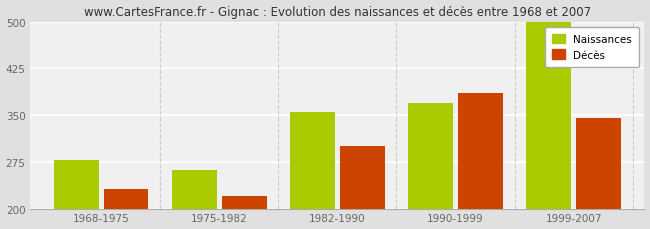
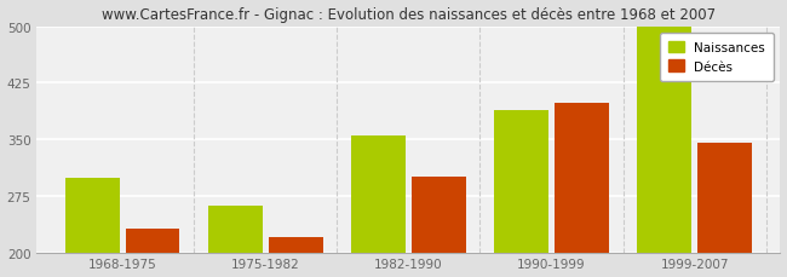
Naissances/1968-1975: 278 -> 298
Naissances/1990-1999: 370 -> 388
Décès/1990-1999: 385 -> 398
